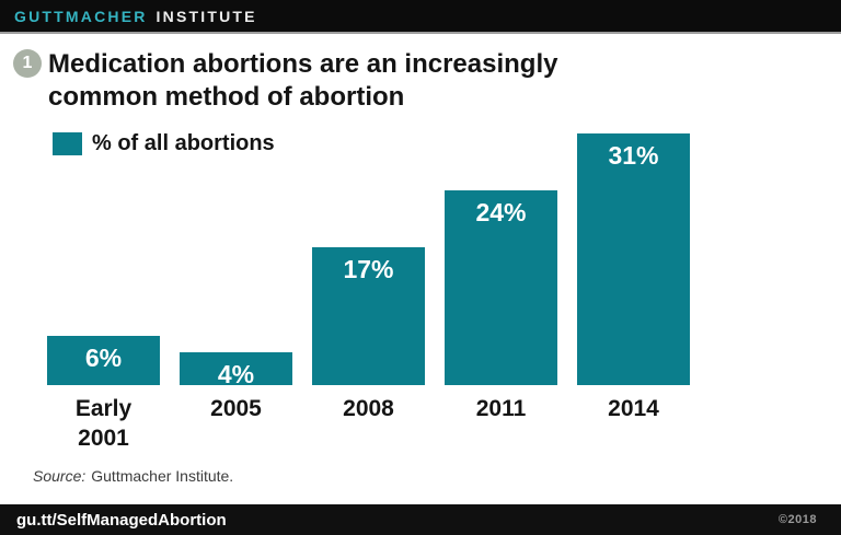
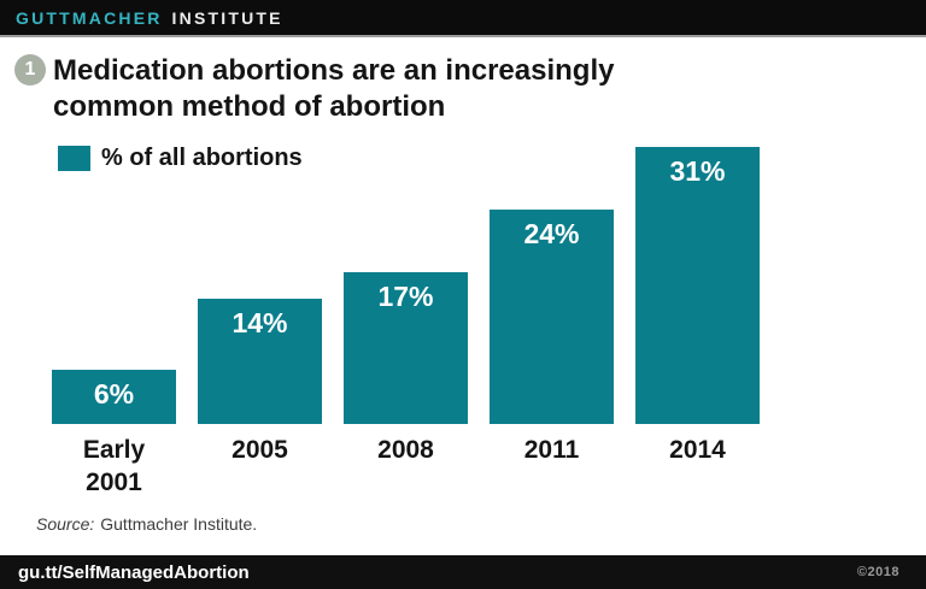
2005: 4% -> 14%
